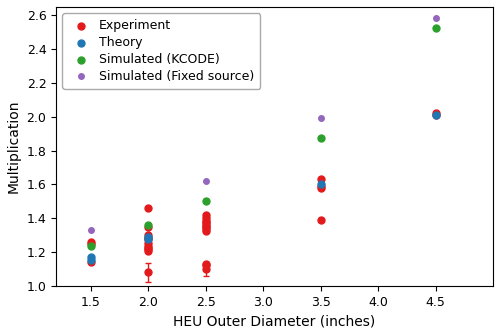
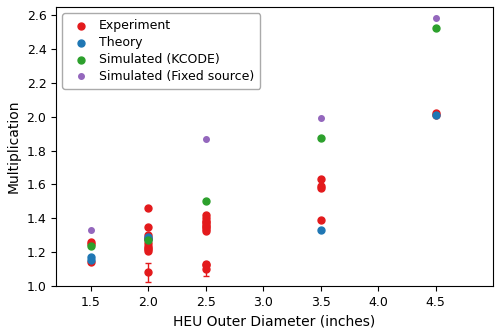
Simulated (KCODE)/2.0: 1.36 -> 1.27
Simulated (Fixed source)/2.5: 1.62 -> 1.87
Theory/3.5: 1.60 -> 1.33
